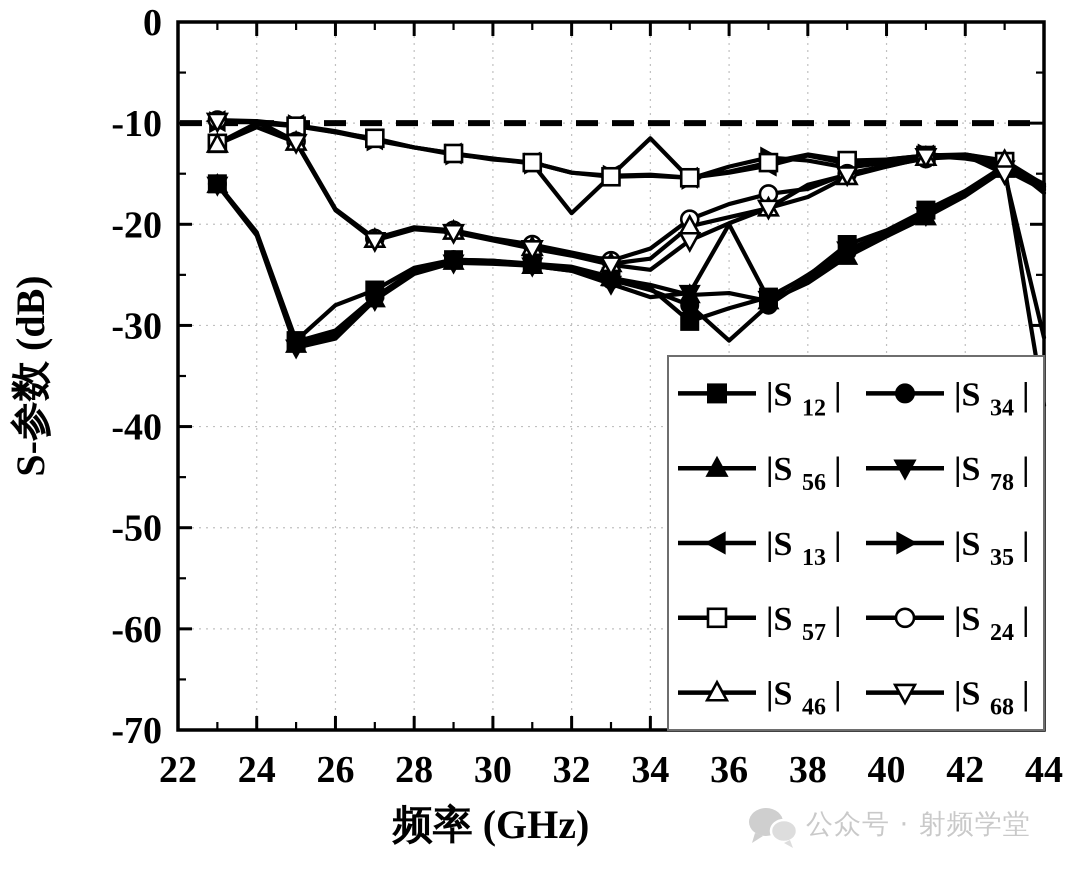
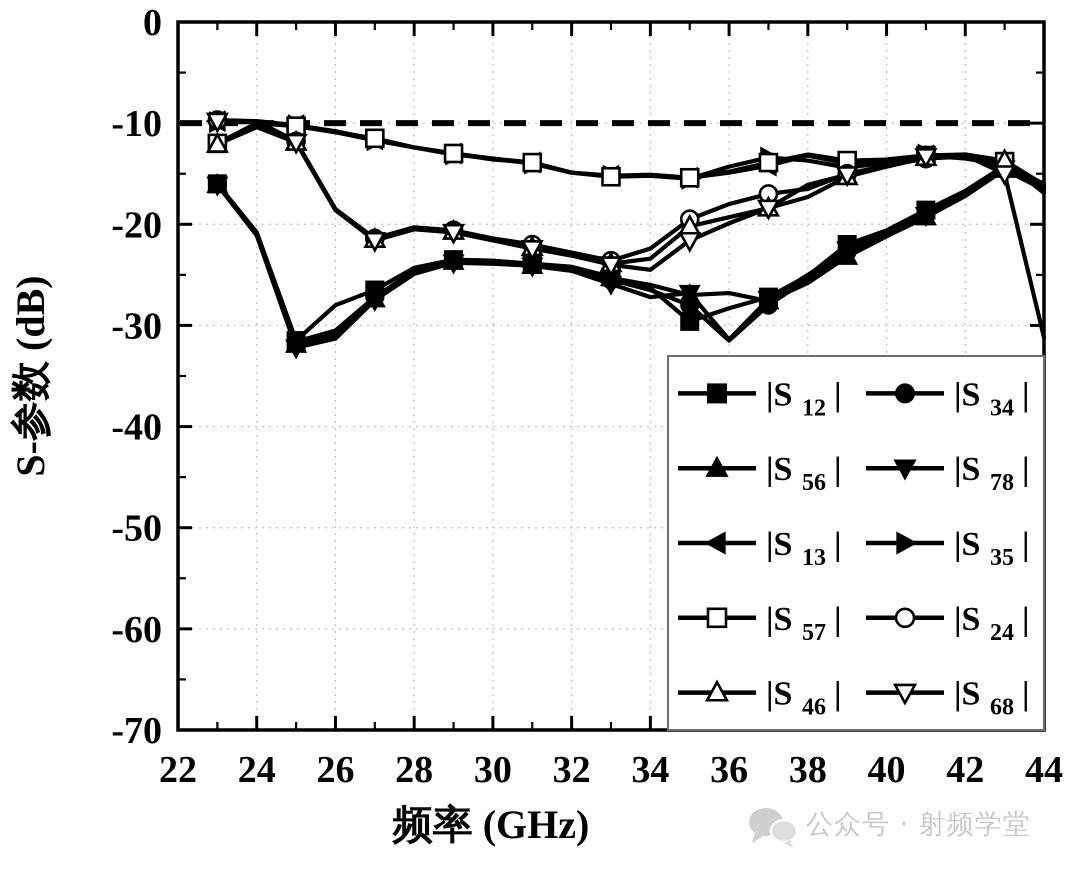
|S35|/32: -18.9 -> -14.9
|S35|/34: -11.5 -> -15.2
|S78|/36: -20.0 -> -31.4
|S34|/44: -37.9 -> -16.4
